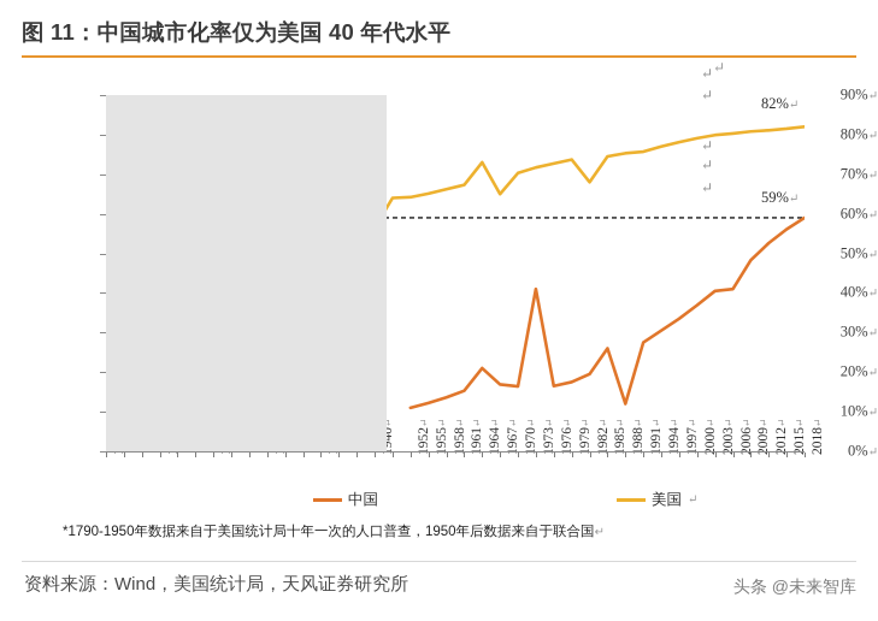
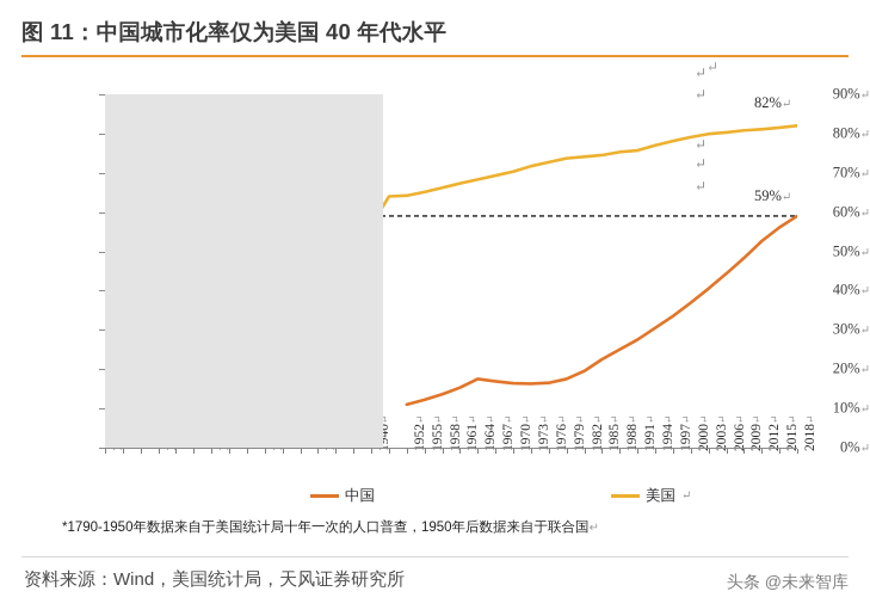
美国/1964: 73% -> 68%
中国/1964: 21% -> 18%
美国/1967: 65% -> 69%
中国/1973: 41% -> 16%
美国/1982: 68% -> 74%
中国/1985: 26% -> 22%
中国/1988: 12% -> 25%
中国/2006: 41% -> 44%
